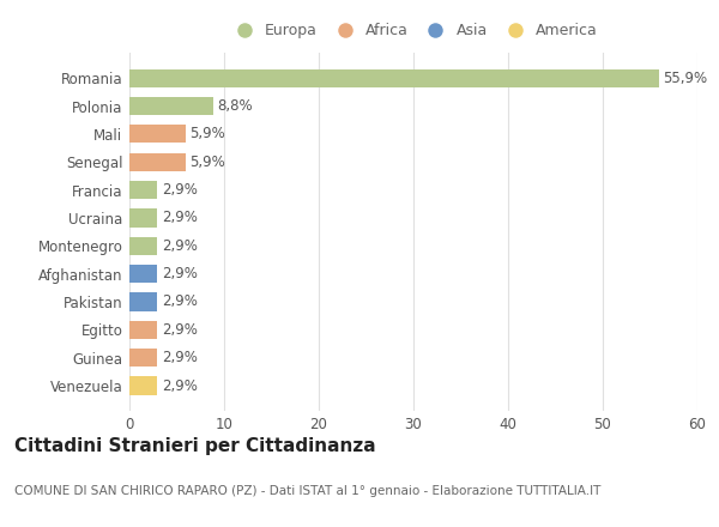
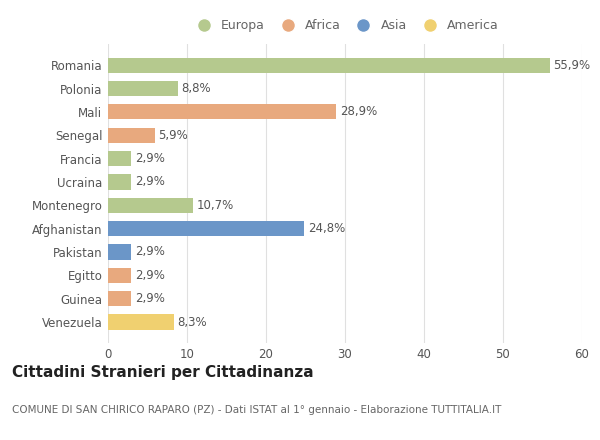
Mali: 5,9% -> 28,9%
Montenegro: 2,9% -> 10,7%
Afghanistan: 2,9% -> 24,8%
Venezuela: 2,9% -> 8,3%
